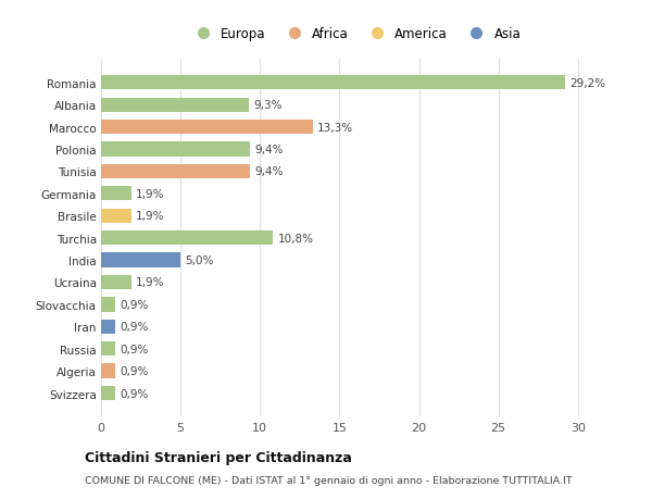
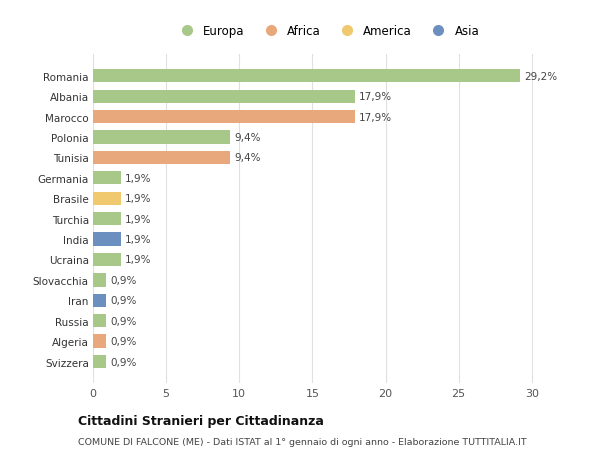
Albania: 9,3% -> 17,9%
Marocco: 13,3% -> 17,9%
Turchia: 10,8% -> 1,9%
India: 5,0% -> 1,9%
